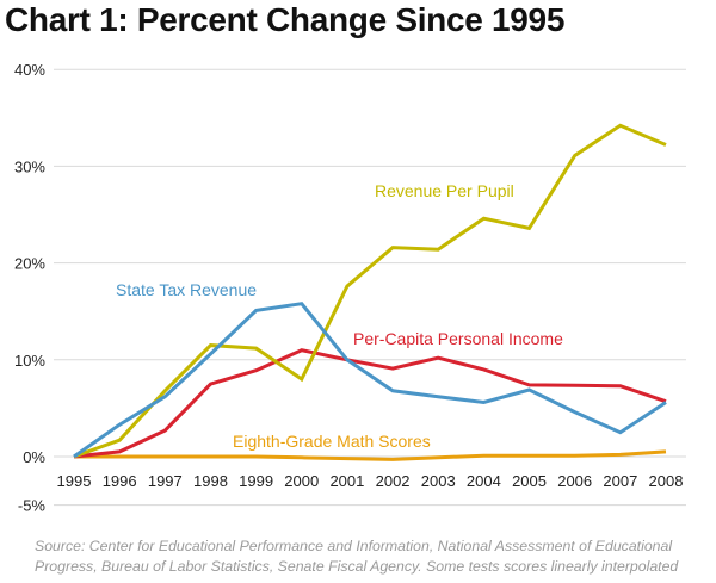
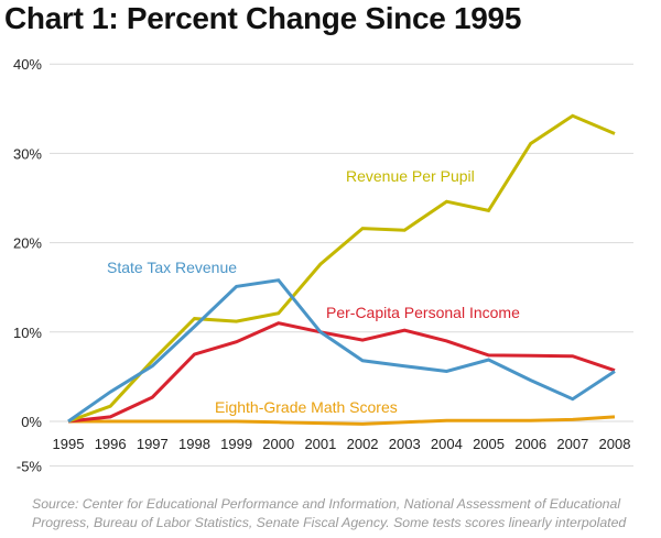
Revenue Per Pupil/2000: 8% -> 12%
